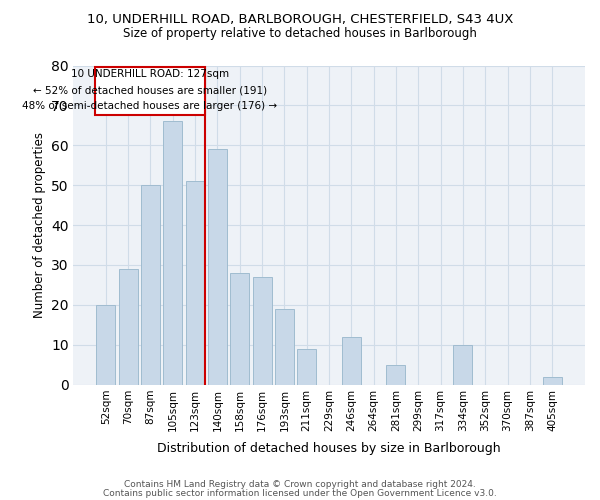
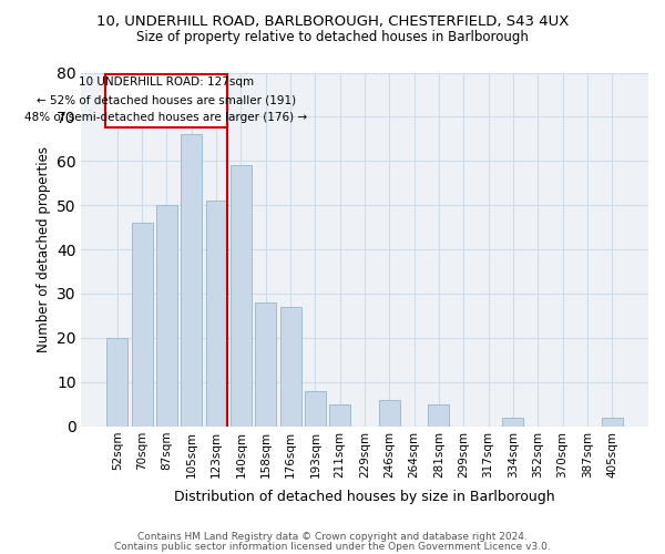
70sqm: 29 -> 46
193sqm: 19 -> 8
211sqm: 9 -> 5
246sqm: 12 -> 6
334sqm: 10 -> 2
